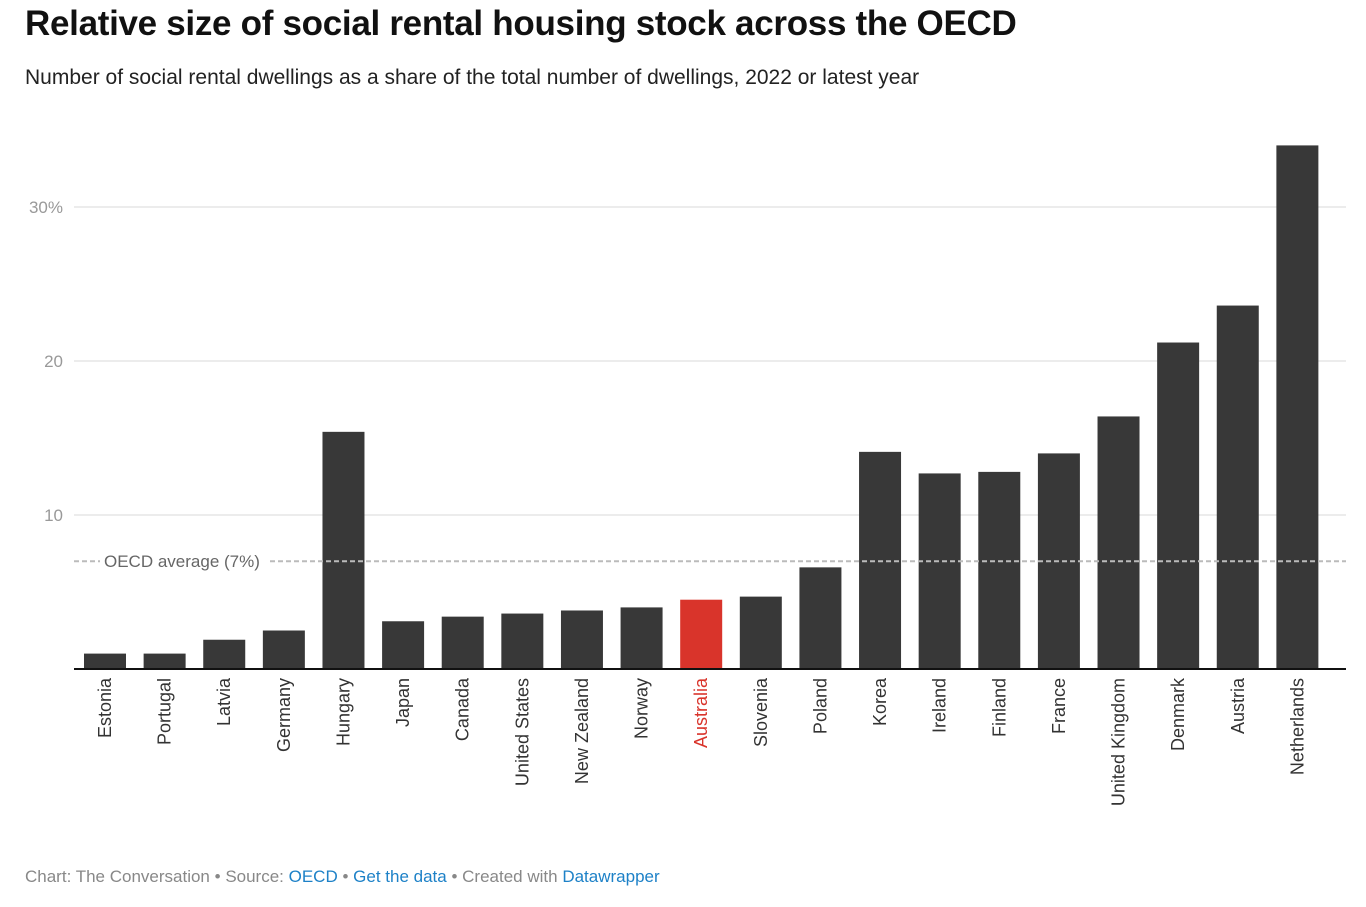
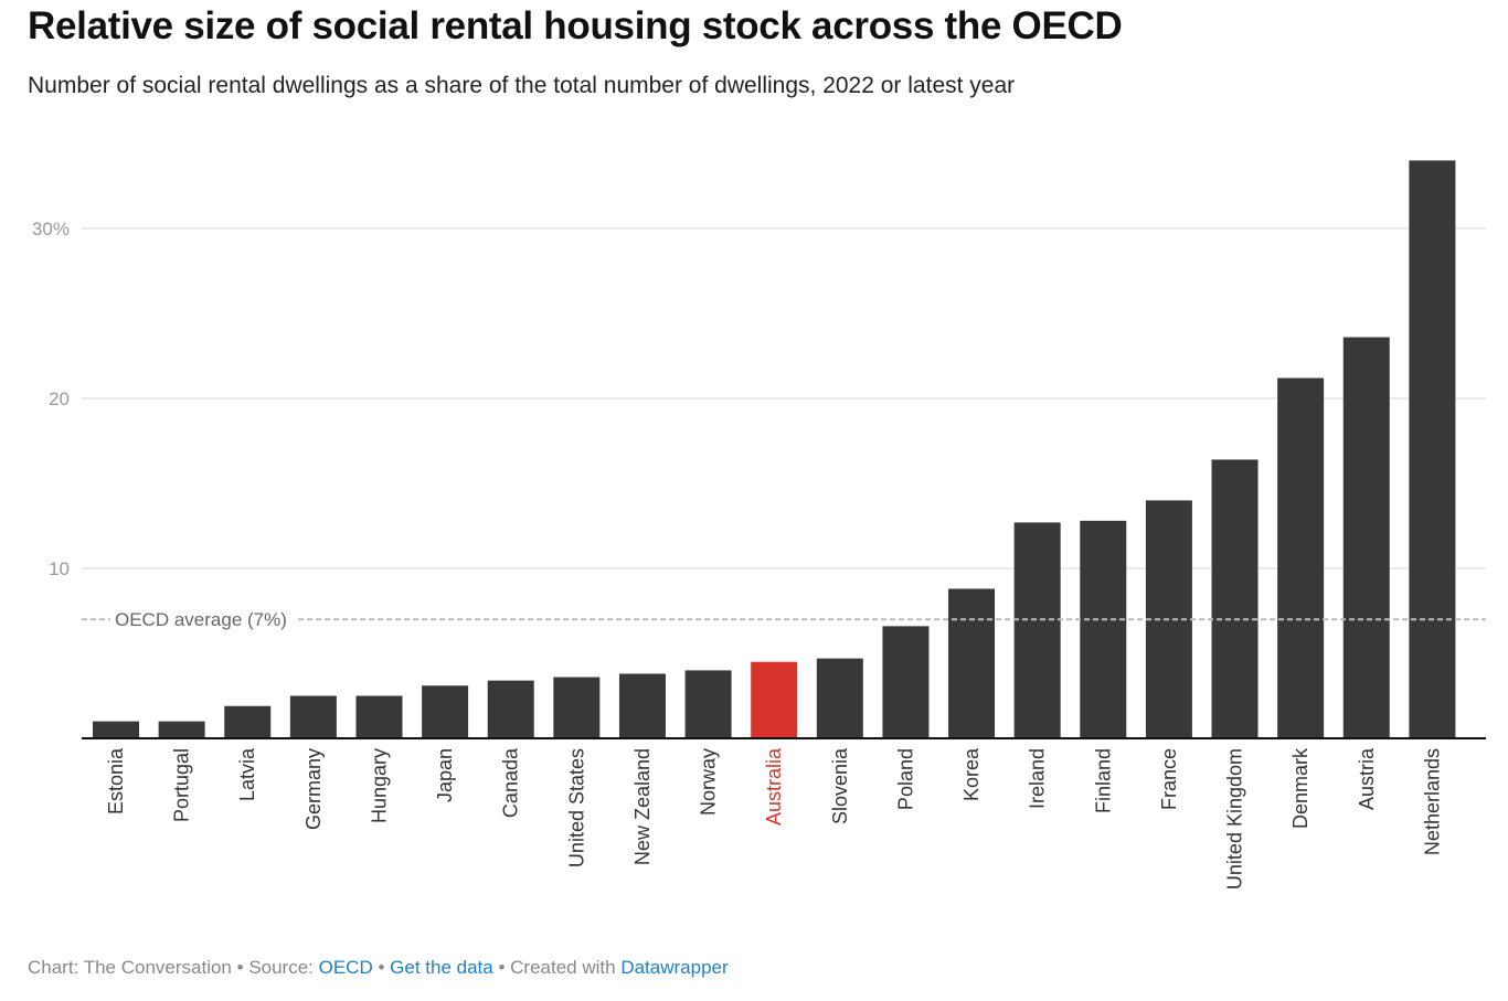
Hungary: 15.4% -> 2.5%
Korea: 14.1% -> 8.8%
